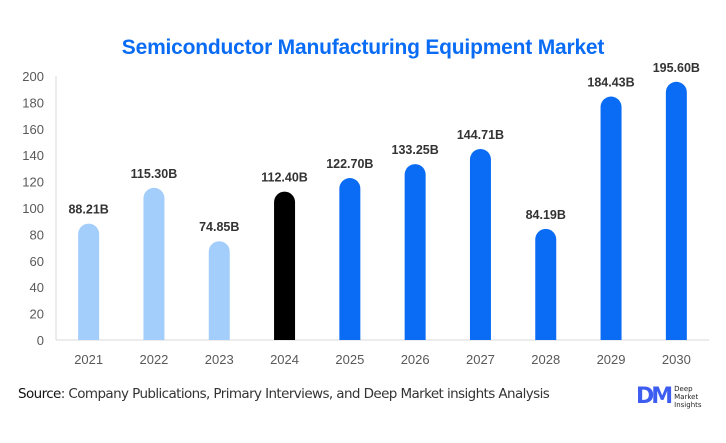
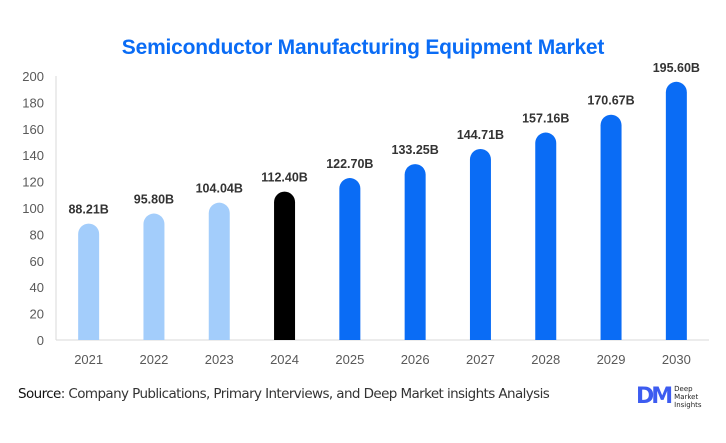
2022: 115.30B -> 95.80B
2023: 74.85B -> 104.04B
2028: 84.19B -> 157.16B
2029: 184.43B -> 170.67B
